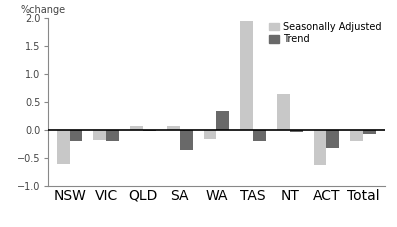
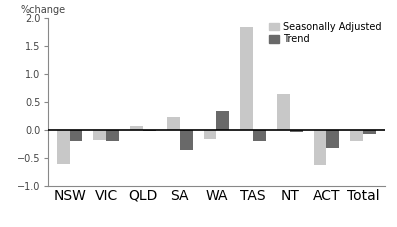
Seasonally Adjusted/SA: 0.08 -> 0.24
Seasonally Adjusted/TAS: 1.95 -> 1.84
